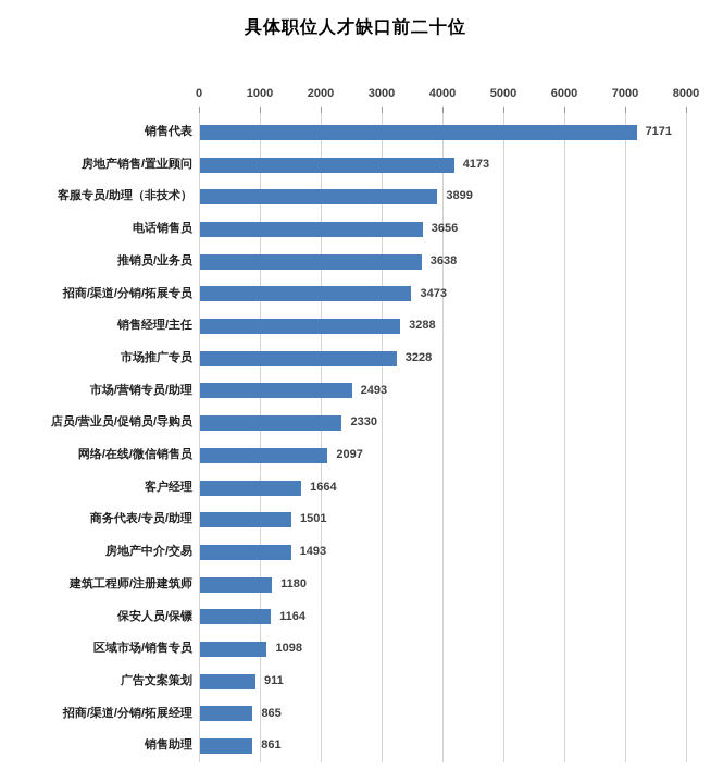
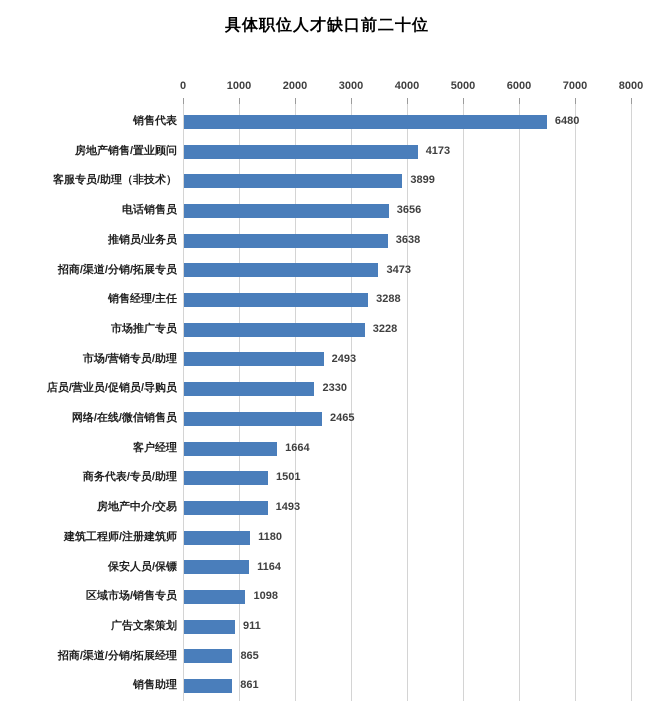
销售代表: 7171 -> 6480
网络/在线/微信销售员: 2097 -> 2465
